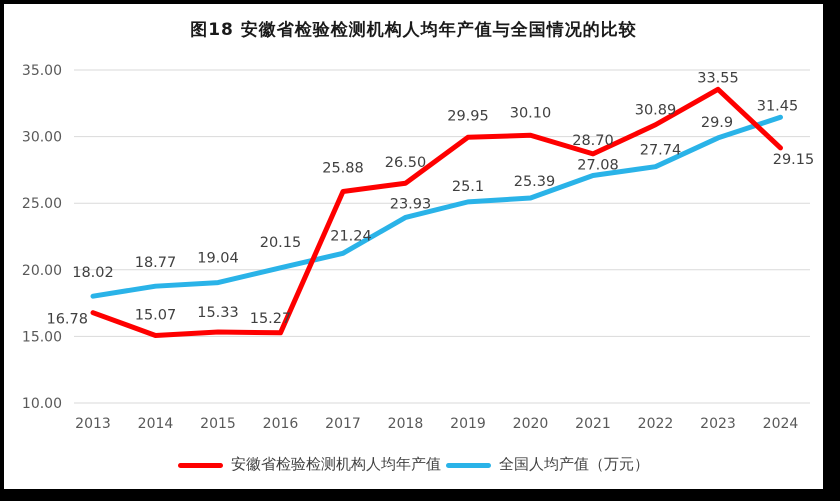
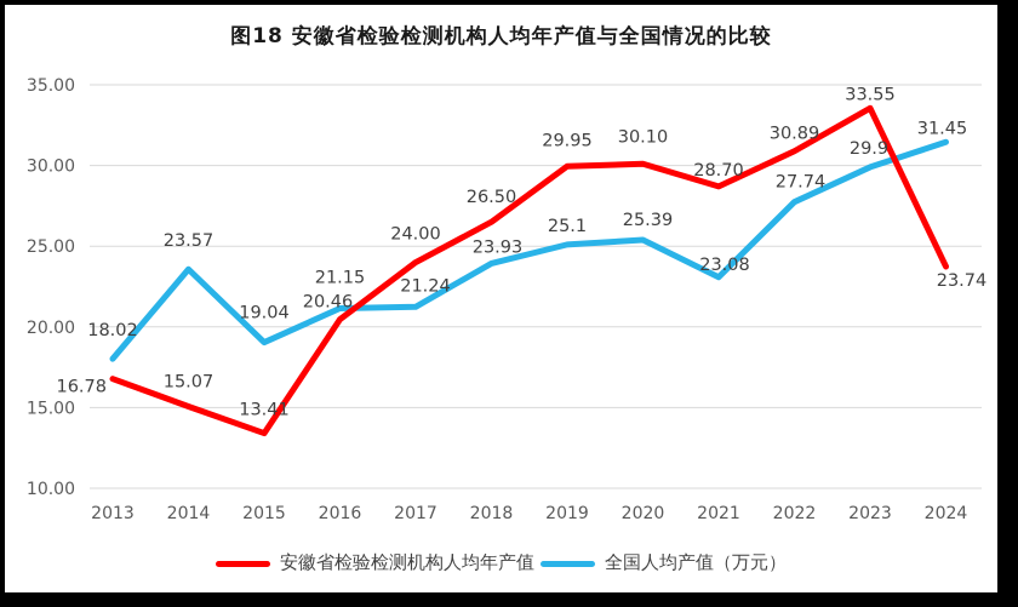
全国人均产值（万元）/2014: 18.77 -> 23.57
安徽省检验检测机构人均年产值/2015: 15.33 -> 13.41
安徽省检验检测机构人均年产值/2016: 15.27 -> 20.46
全国人均产值（万元）/2016: 20.15 -> 21.15
安徽省检验检测机构人均年产值/2017: 25.88 -> 24.00
全国人均产值（万元）/2021: 27.08 -> 23.08
安徽省检验检测机构人均年产值/2024: 29.15 -> 23.74
